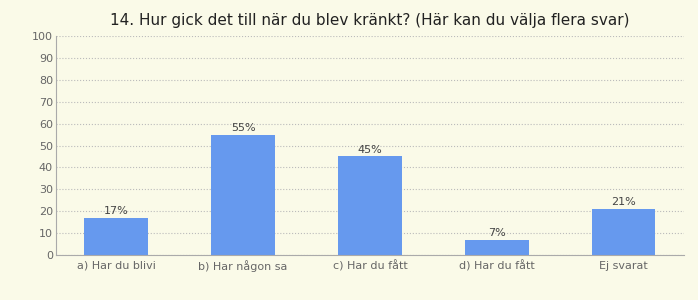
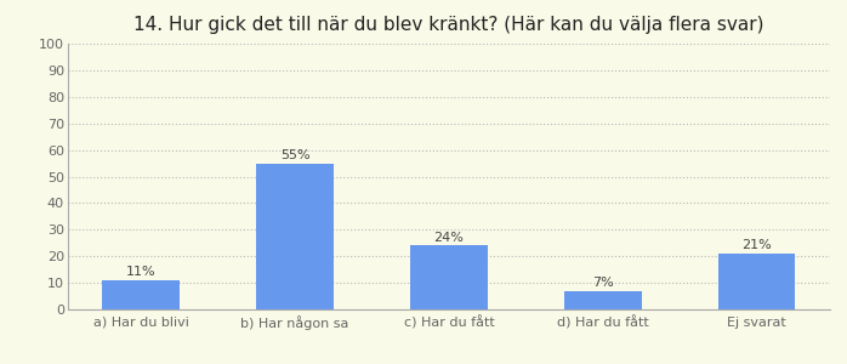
a) Har du blivi: 17% -> 11%
c) Har du fått: 45% -> 24%
